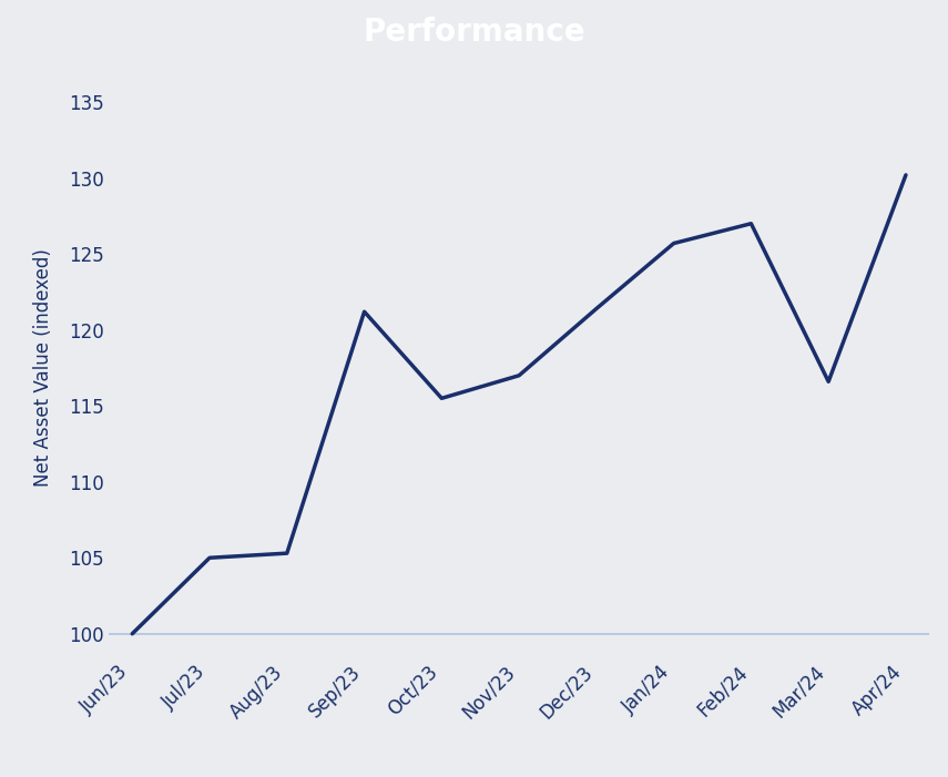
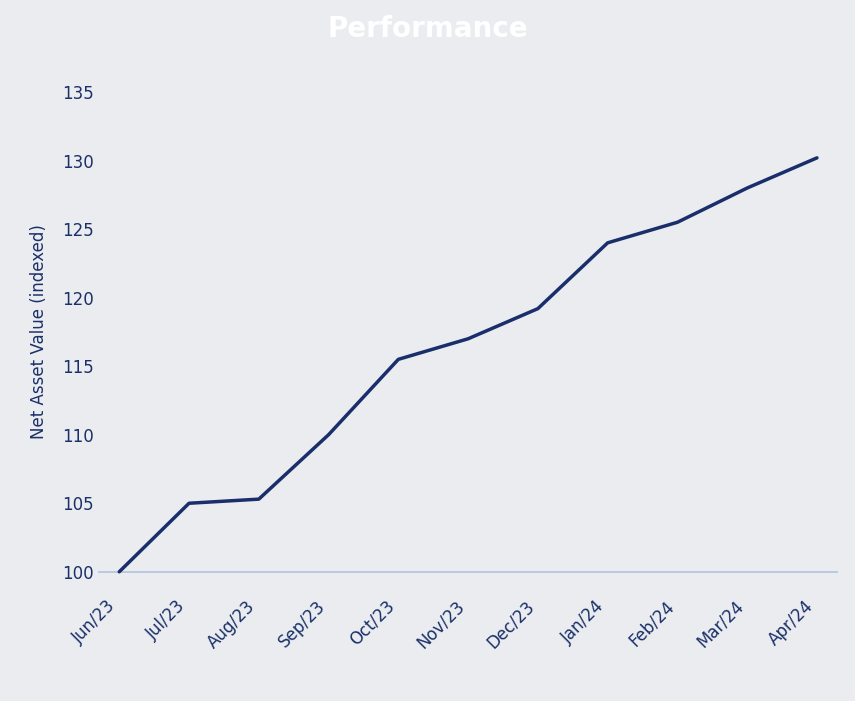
Sep/23: 121.2 -> 110.0
Dec/23: 121.4 -> 119.2
Jan/24: 125.7 -> 124.0
Feb/24: 127.0 -> 125.5
Mar/24: 116.6 -> 128.0
